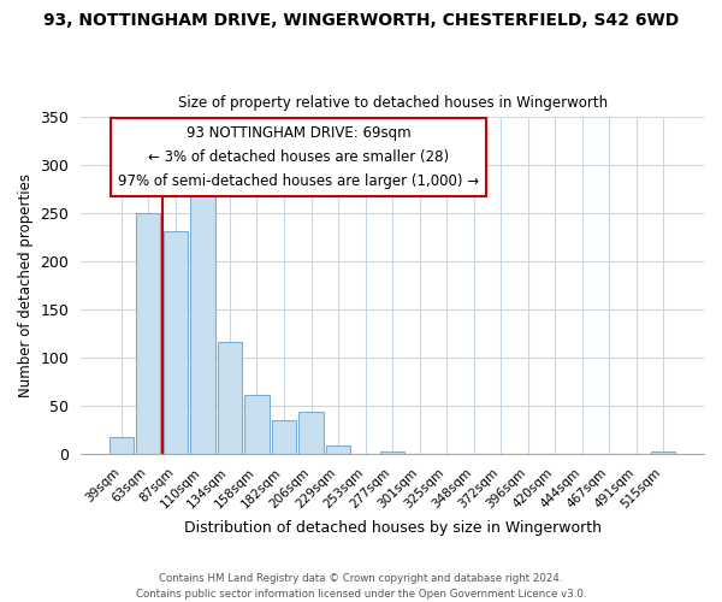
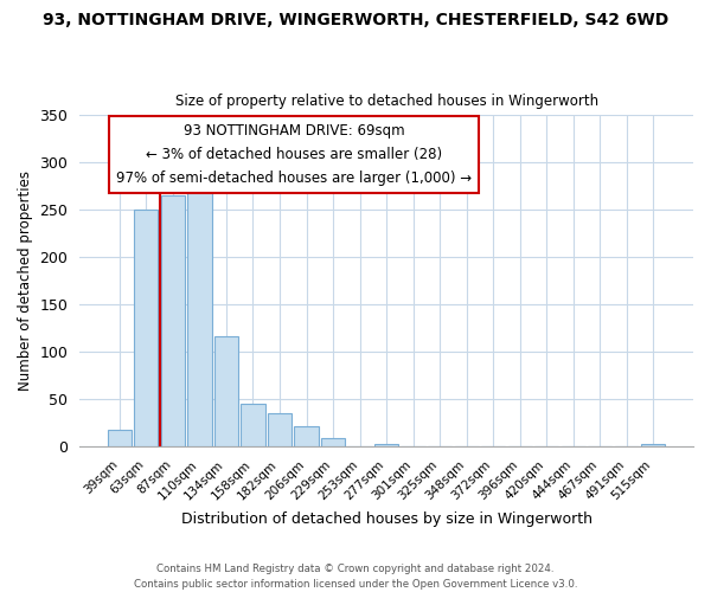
87sqm: 232 -> 265
158sqm: 62 -> 45
206sqm: 44 -> 21
